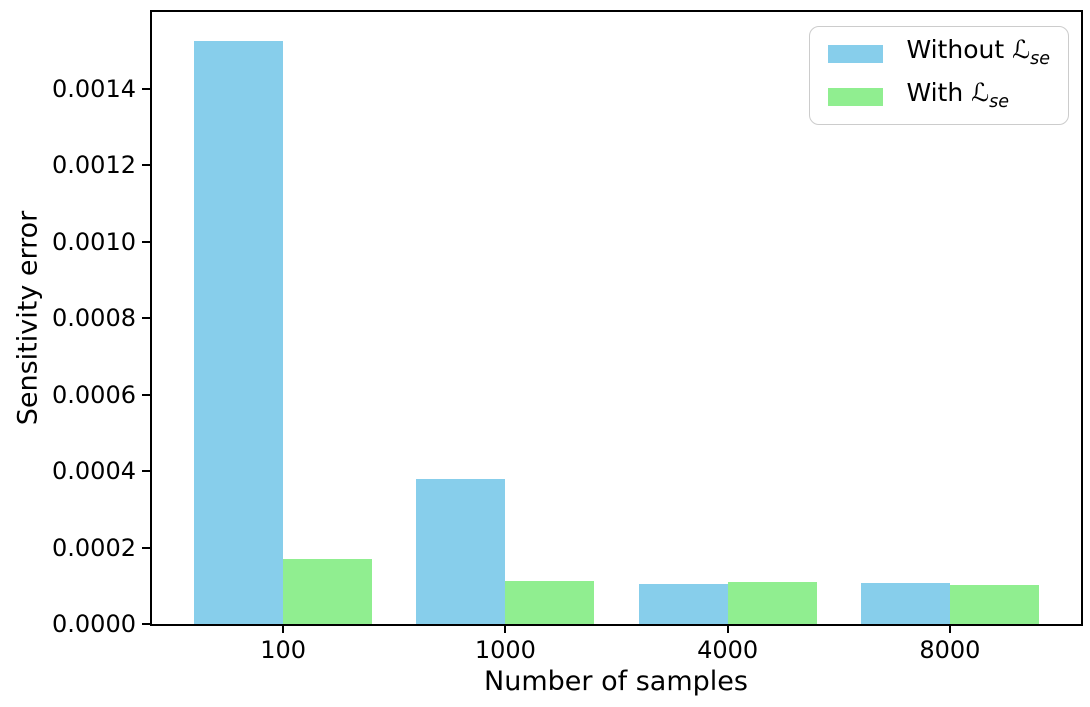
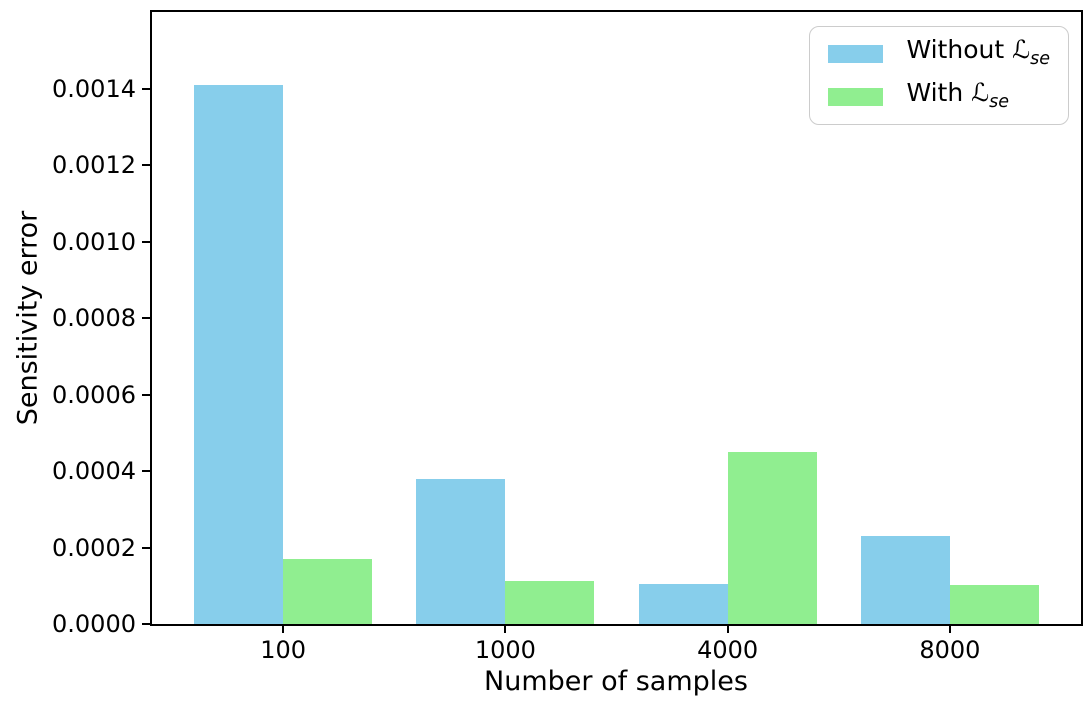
Without ℒse/100: 0.00153 -> 0.00141
With ℒse/4000: 0.00011 -> 0.00045
Without ℒse/8000: 0.00011 -> 0.00023
